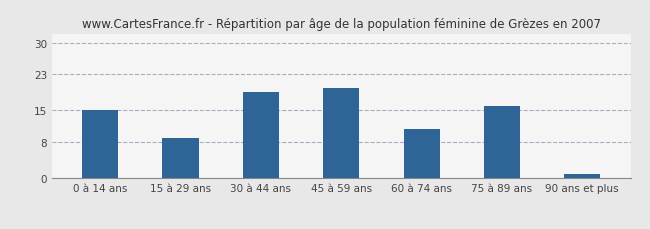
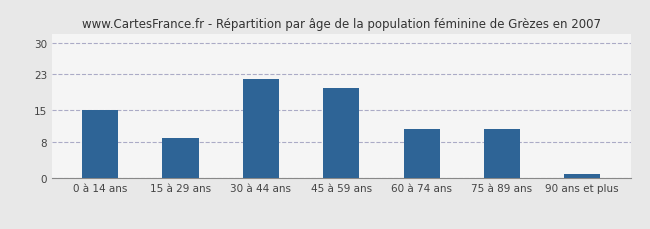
30 à 44 ans: 19 -> 22
75 à 89 ans: 16 -> 11
